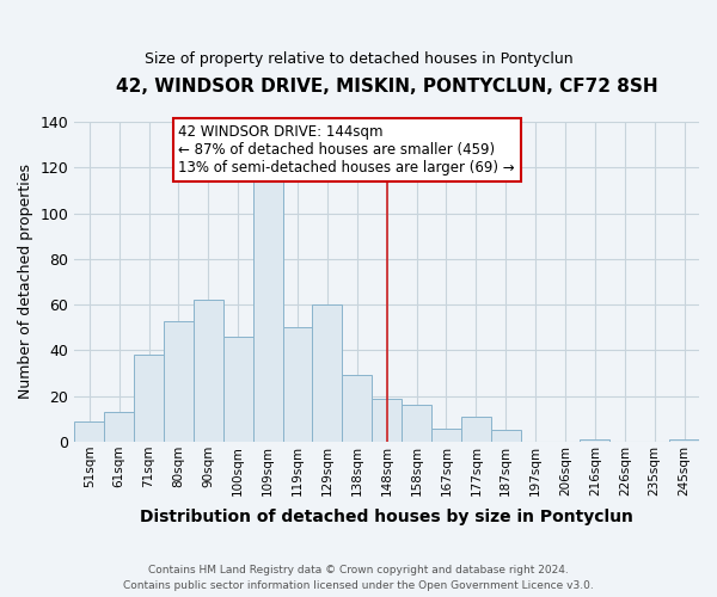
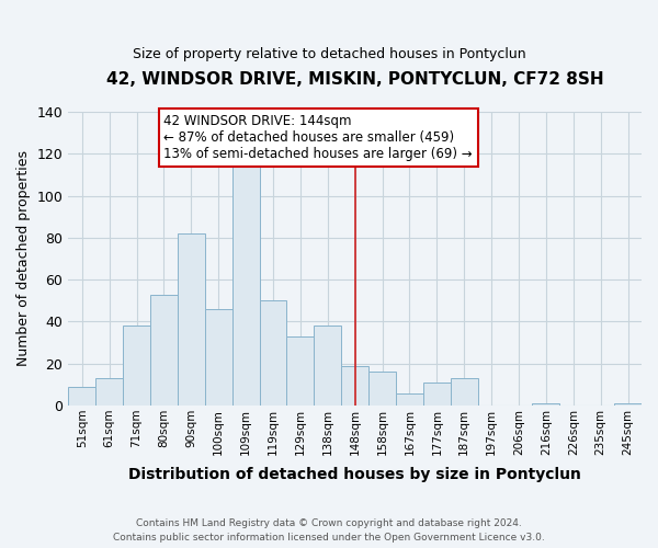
90sqm: 62 -> 82
129sqm: 60 -> 33
138sqm: 29 -> 38
187sqm: 5 -> 13
